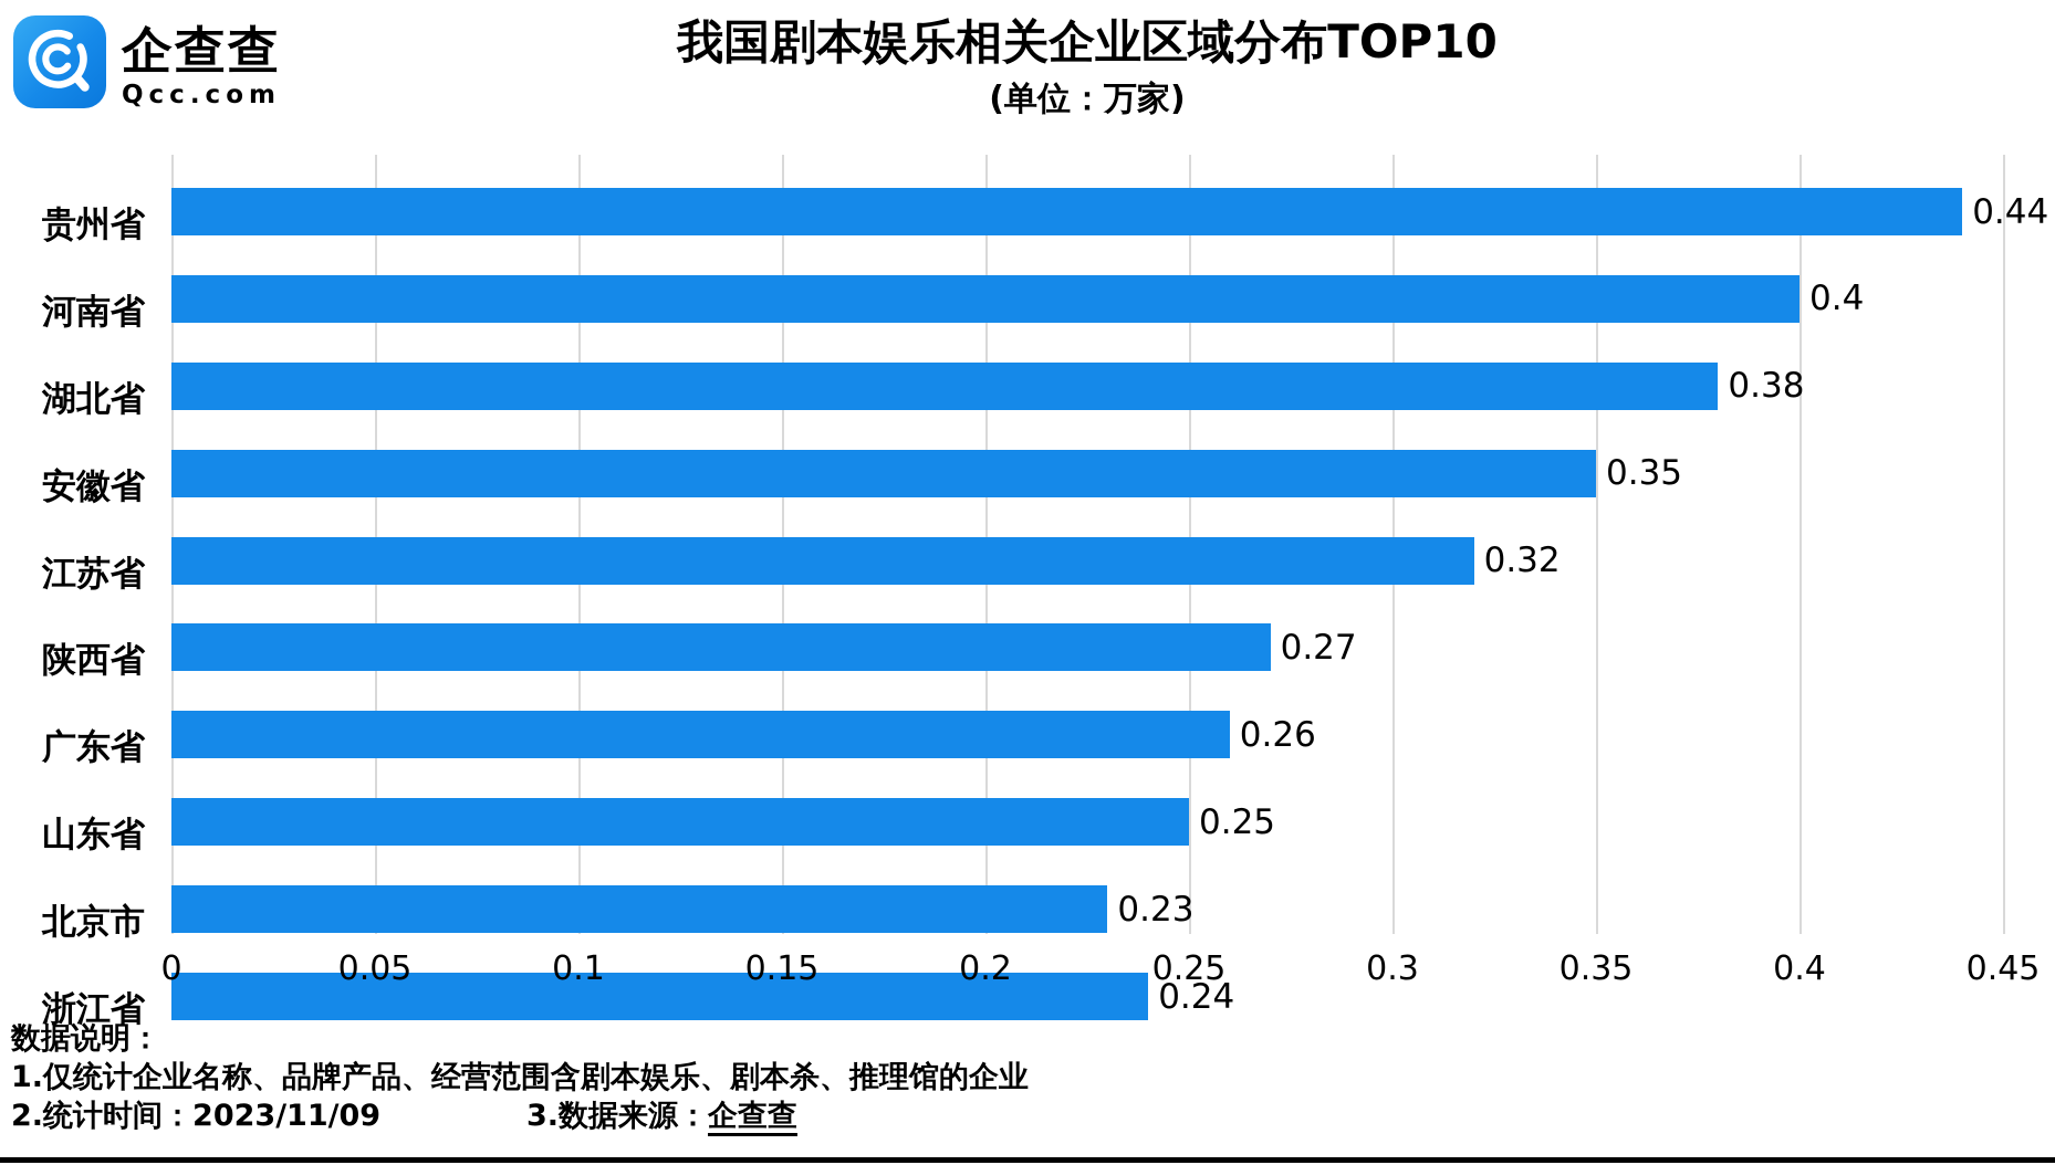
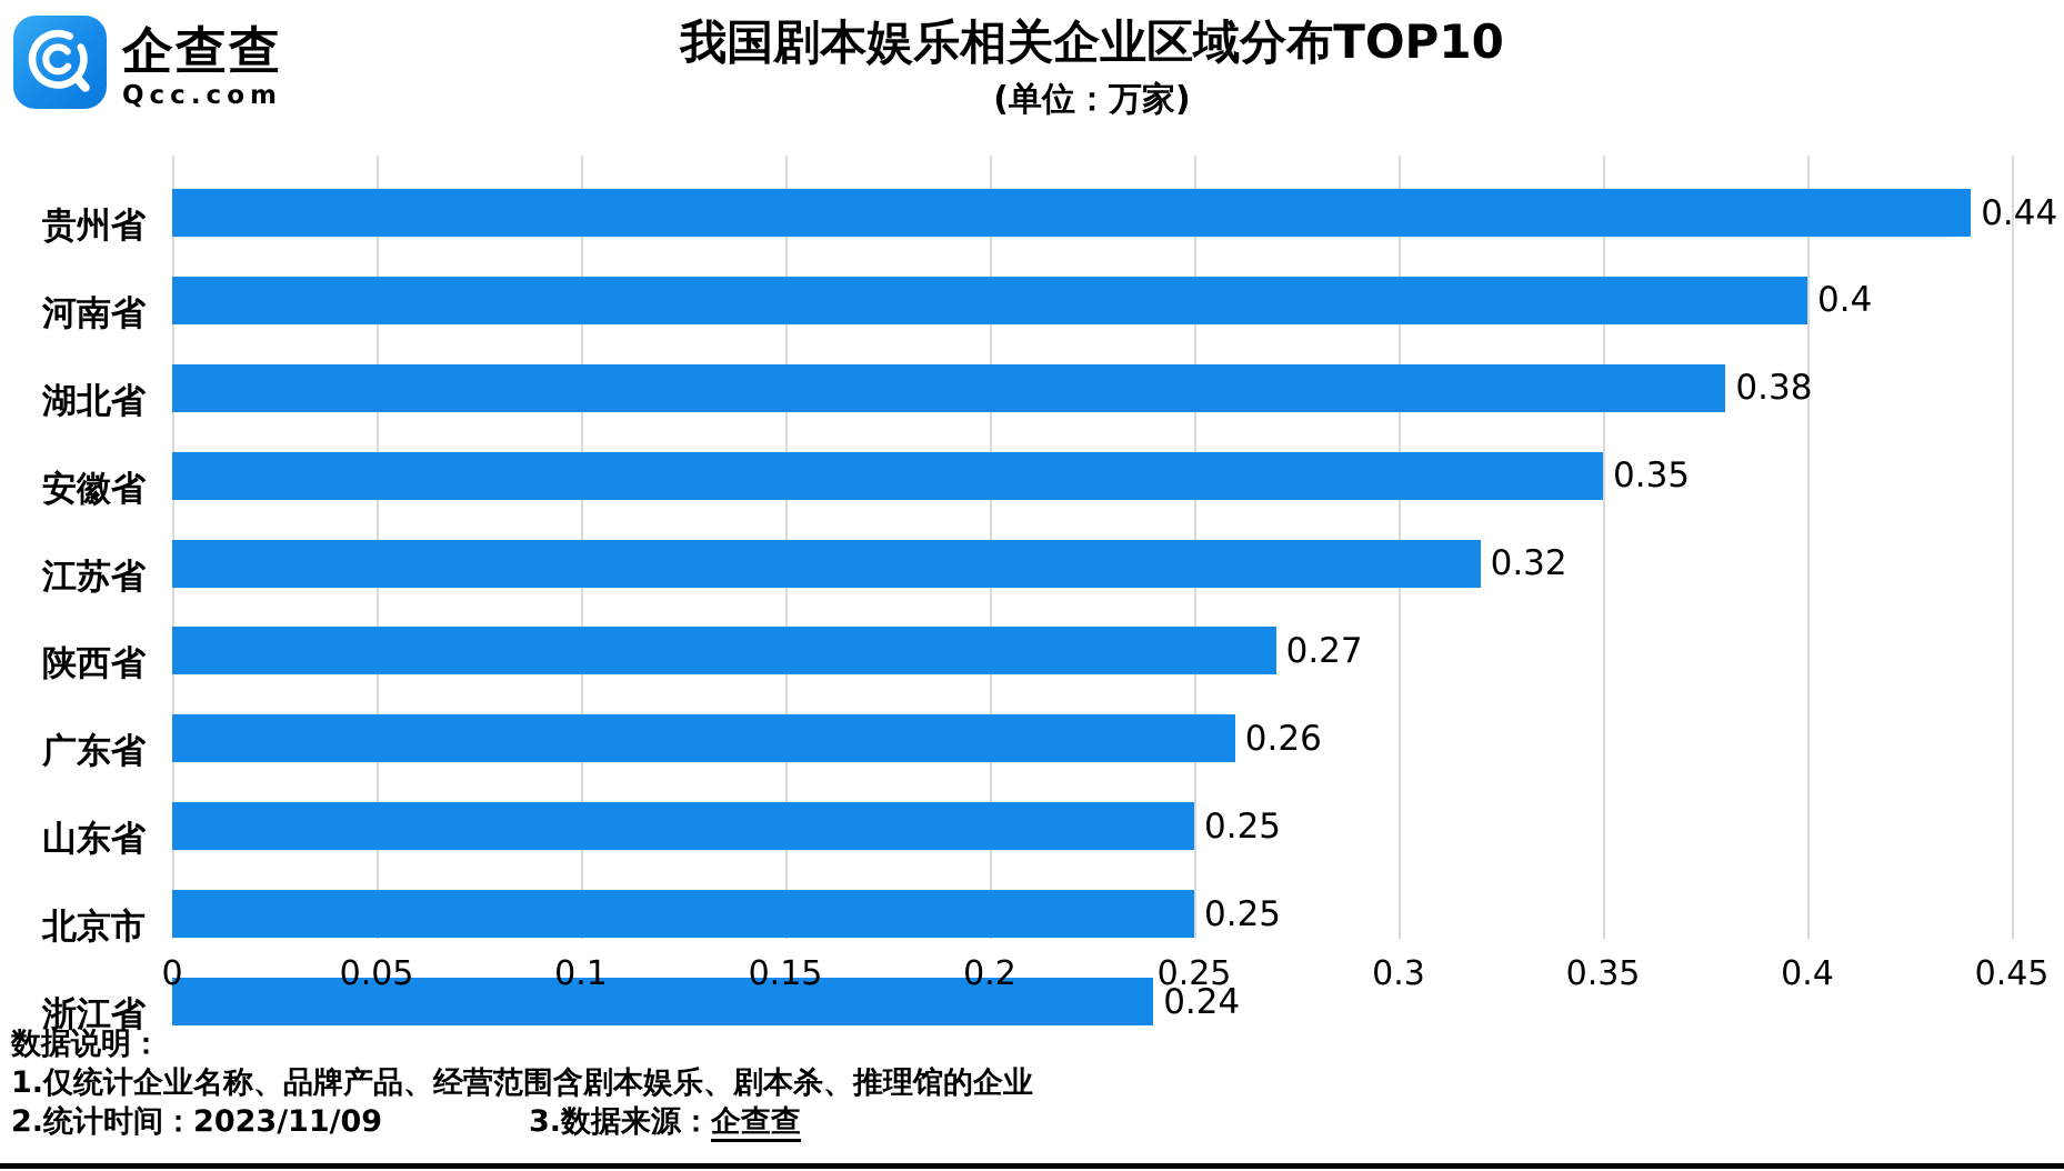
北京市: 0.23 -> 0.25
